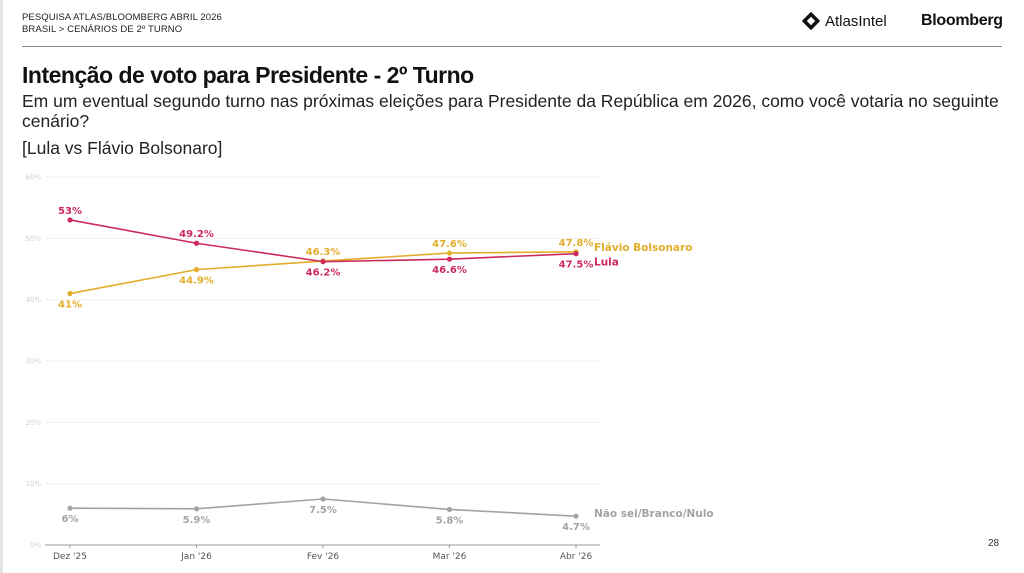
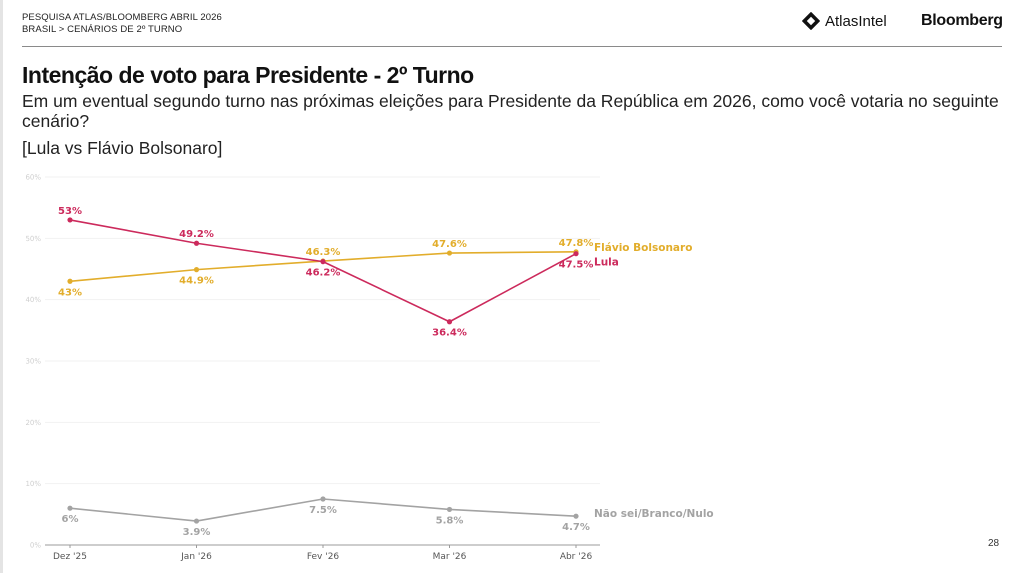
Flávio Bolsonaro/Dez '25: 41% -> 43%
Não sei/Branco/Nulo/Jan '26: 5.9% -> 3.9%
Lula/Mar '26: 46.6% -> 36.4%
